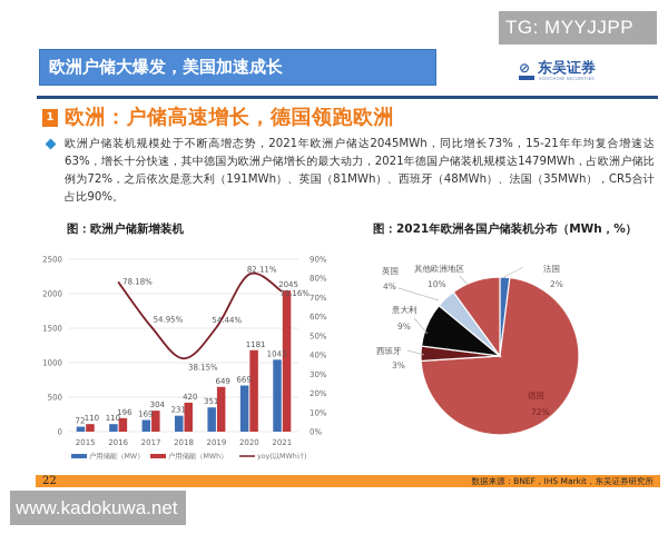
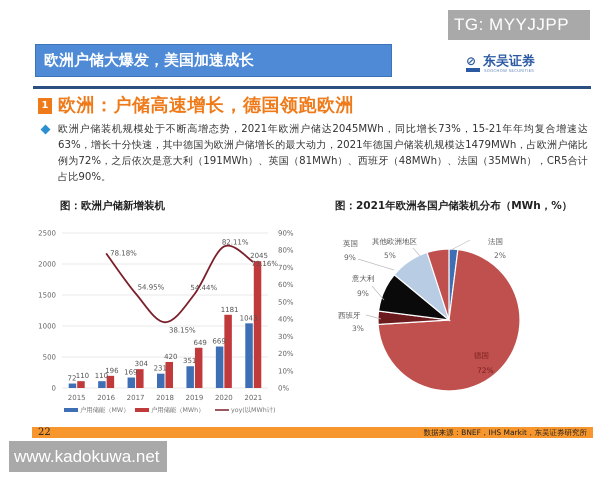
图：2021年欧洲各国户储装机分布（MWh，%）/英国: 4% -> 9%
图：2021年欧洲各国户储装机分布（MWh，%）/其他欧洲地区: 10% -> 5%
